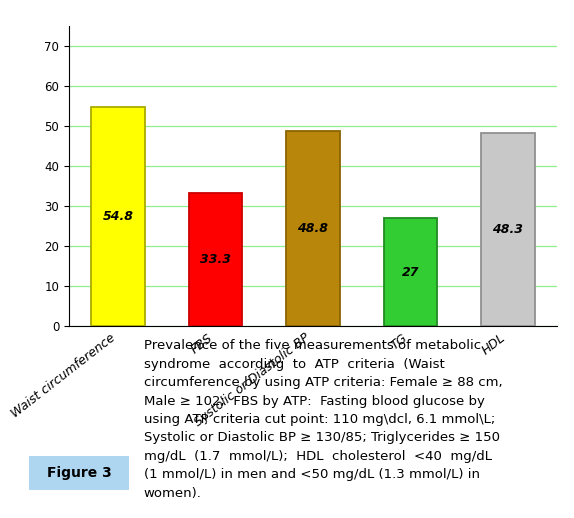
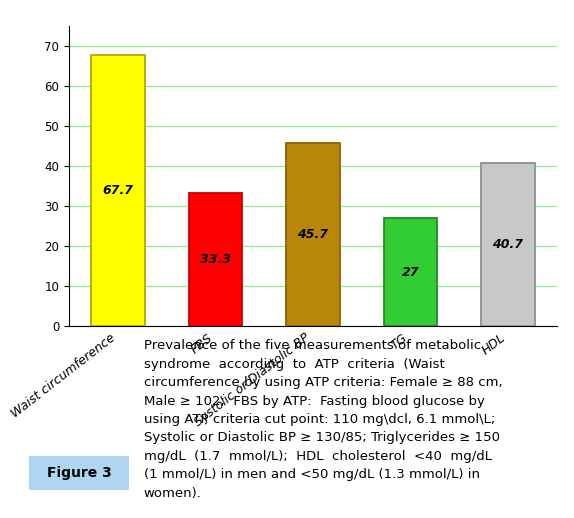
Waist circumference: 54.8 -> 67.7
Systolic or Diastolic BP: 48.8 -> 45.7
HDL: 48.3 -> 40.7
